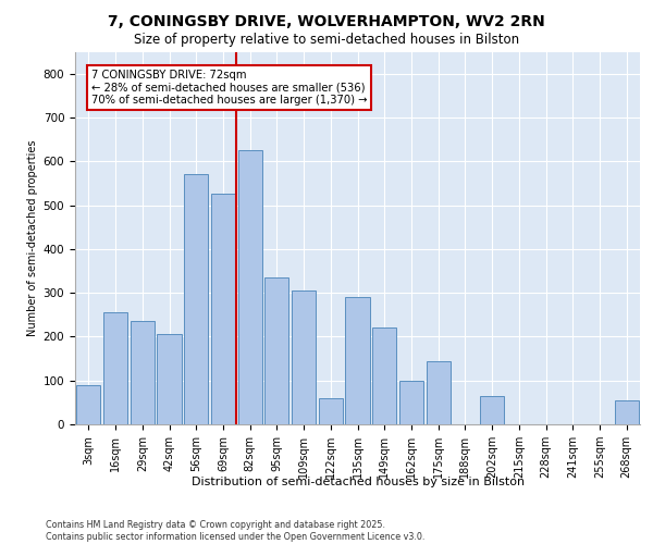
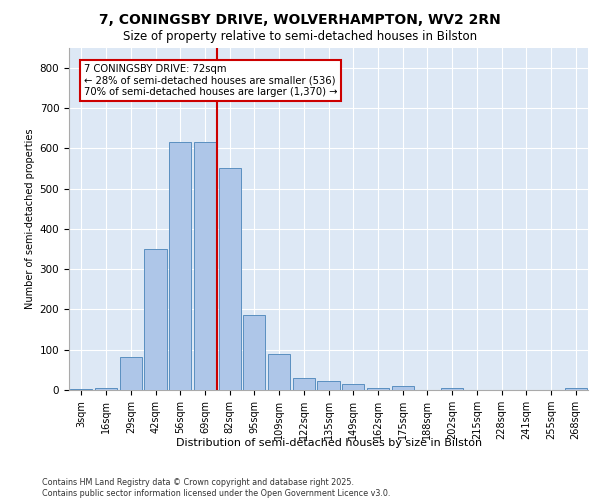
3sqm: 90 -> 2
16sqm: 255 -> 5
29sqm: 235 -> 82
42sqm: 205 -> 350
56sqm: 570 -> 615
69sqm: 525 -> 615
82sqm: 625 -> 550
95sqm: 335 -> 185
109sqm: 305 -> 90
122sqm: 60 -> 30
135sqm: 290 -> 22
149sqm: 220 -> 14
162sqm: 100 -> 5
175sqm: 145 -> 10
202sqm: 65 -> 5
268sqm: 55 -> 5
